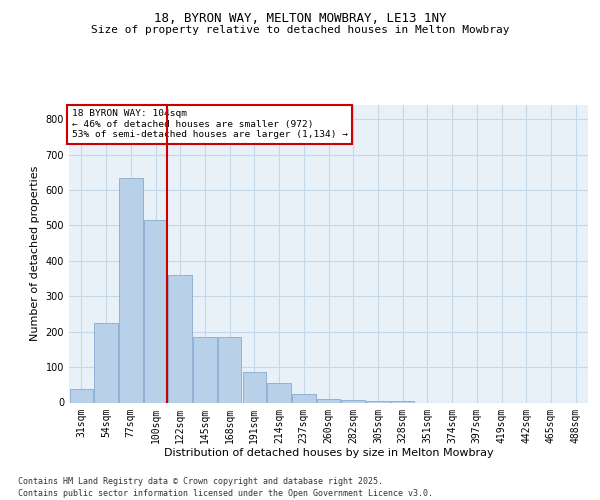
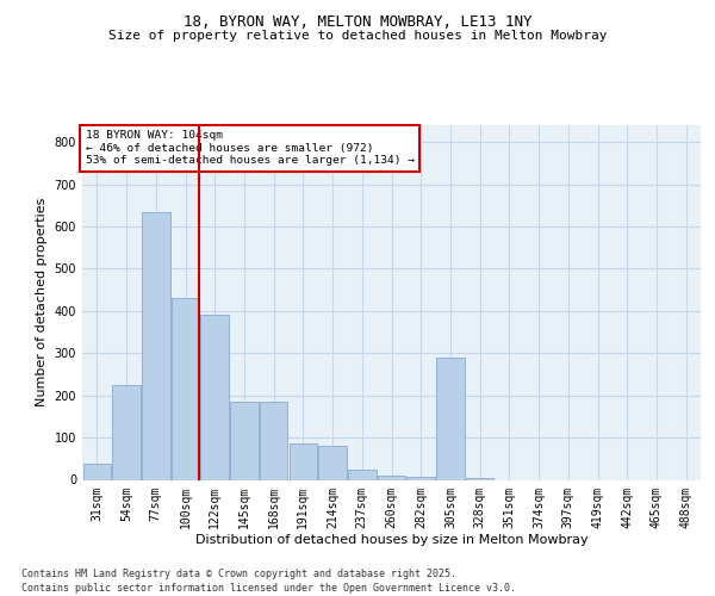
100sqm: 515 -> 430
122sqm: 360 -> 390
214sqm: 55 -> 80
305sqm: 5 -> 290
